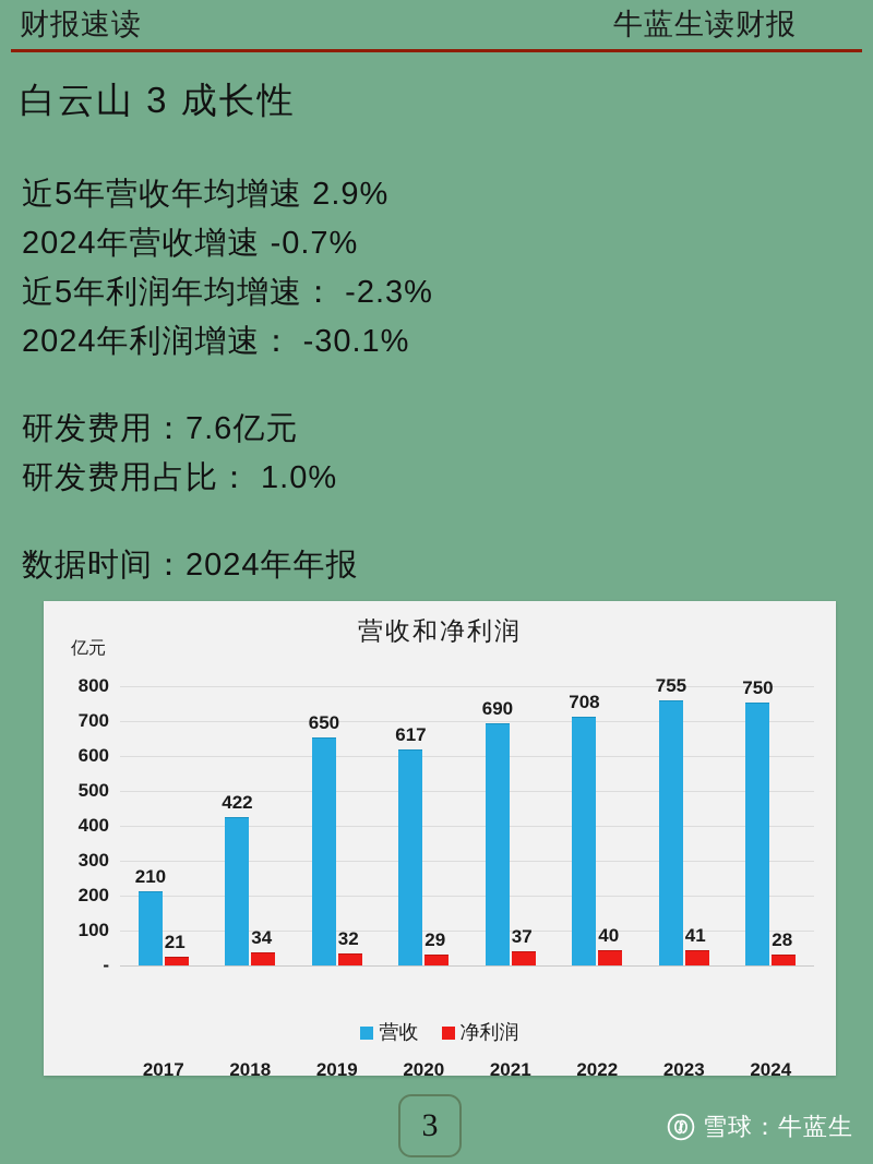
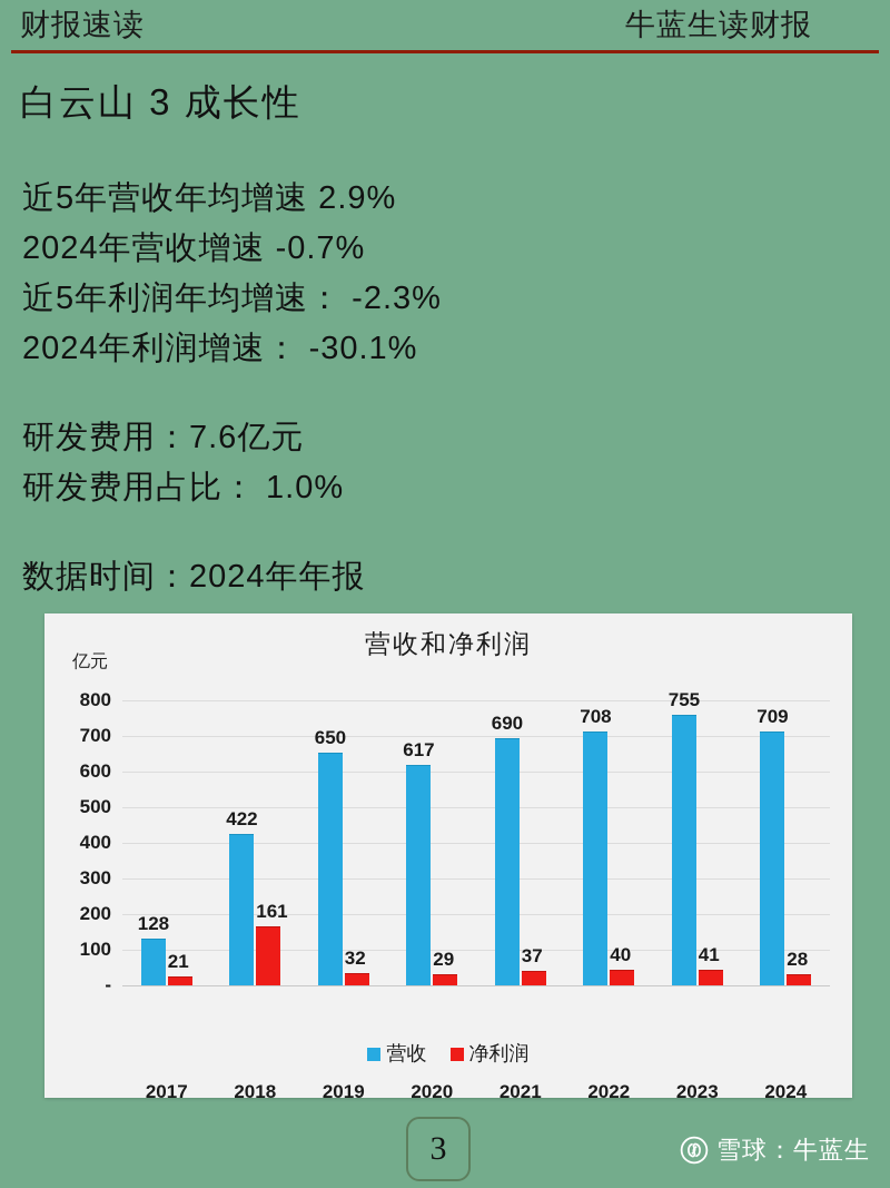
营收/2017: 210 -> 128
净利润/2018: 34 -> 161
营收/2024: 750 -> 709
